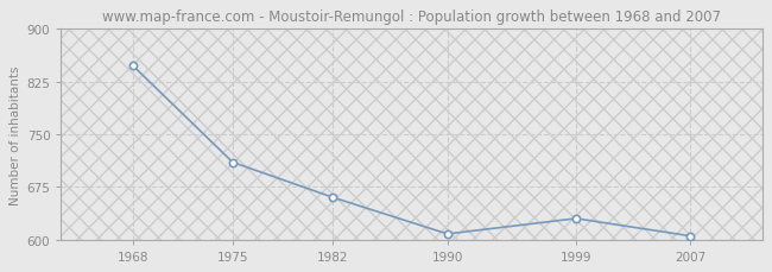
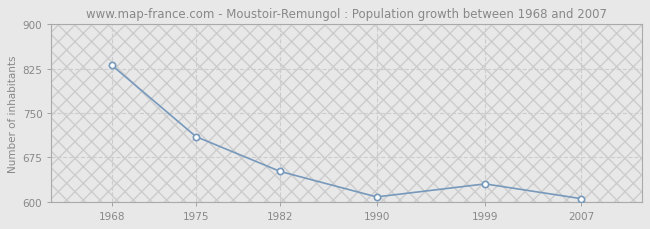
1968: 848 -> 831
1982: 660 -> 651
